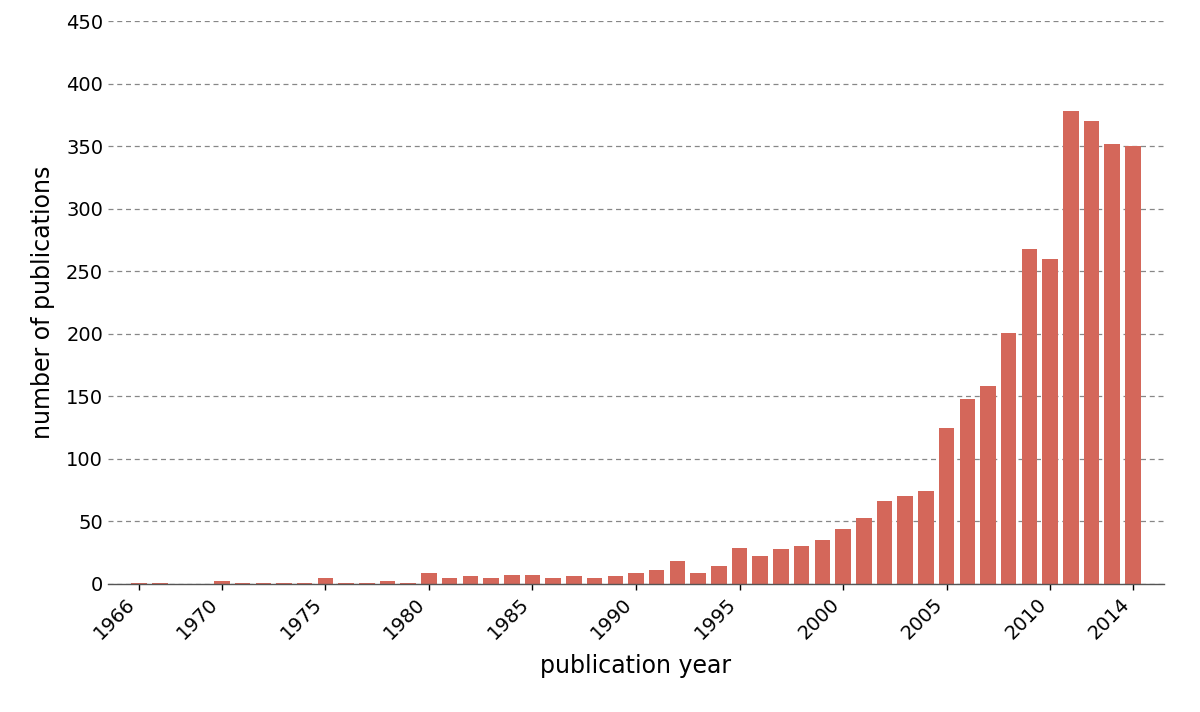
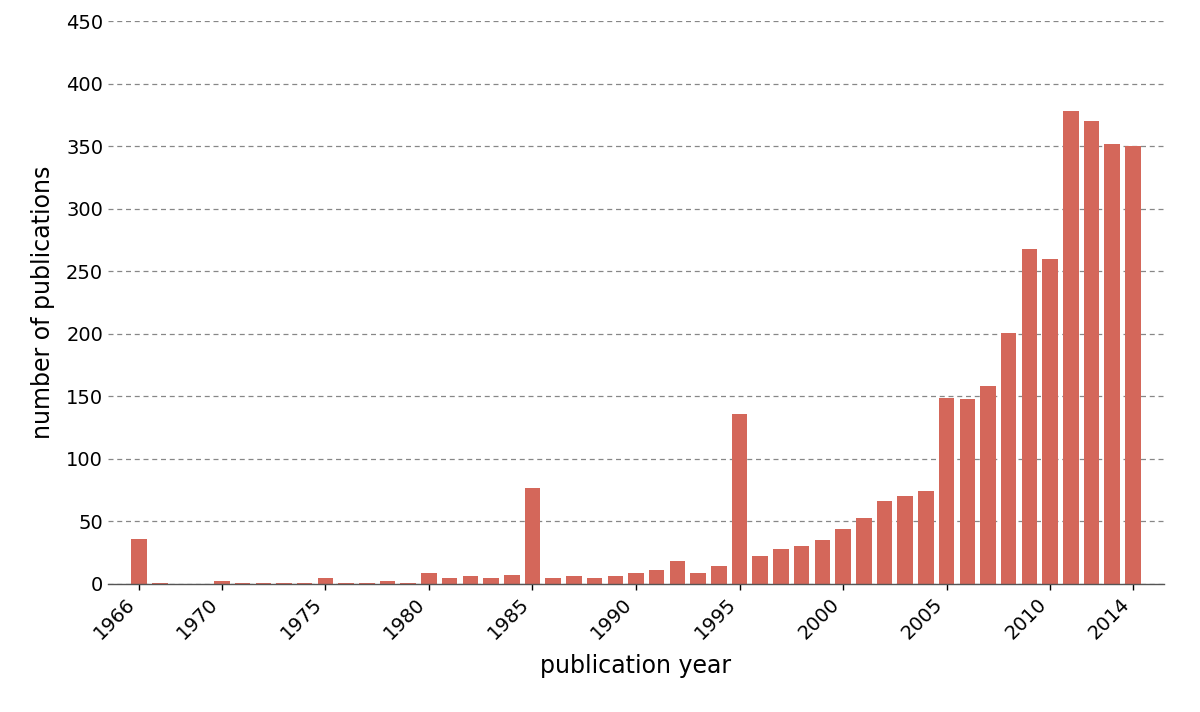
1966: 1 -> 36
1985: 7 -> 77
1995: 29 -> 136
2005: 125 -> 149
